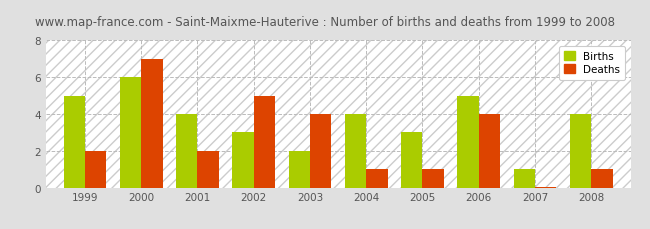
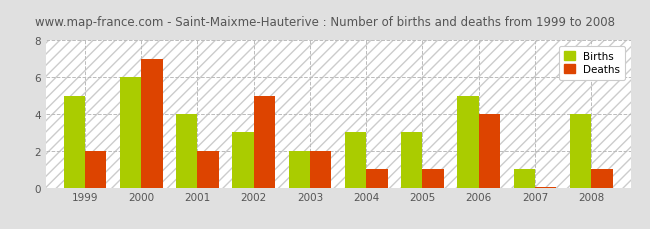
Deaths/2003: 4.0 -> 2.0
Births/2004: 4 -> 3
